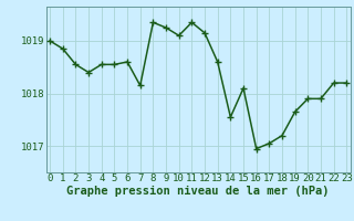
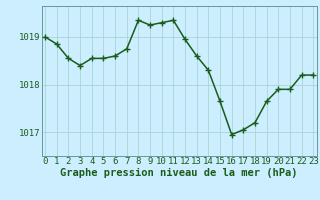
7: 1018.15 -> 1018.75
10: 1019.10 -> 1019.30
12: 1019.15 -> 1018.95
14: 1017.55 -> 1018.30
15: 1018.10 -> 1017.65
